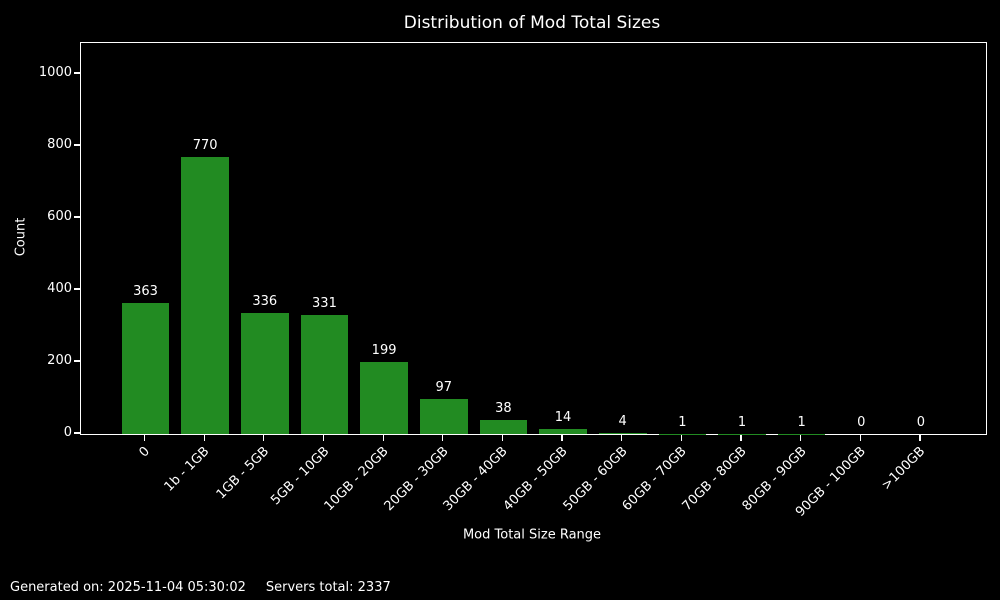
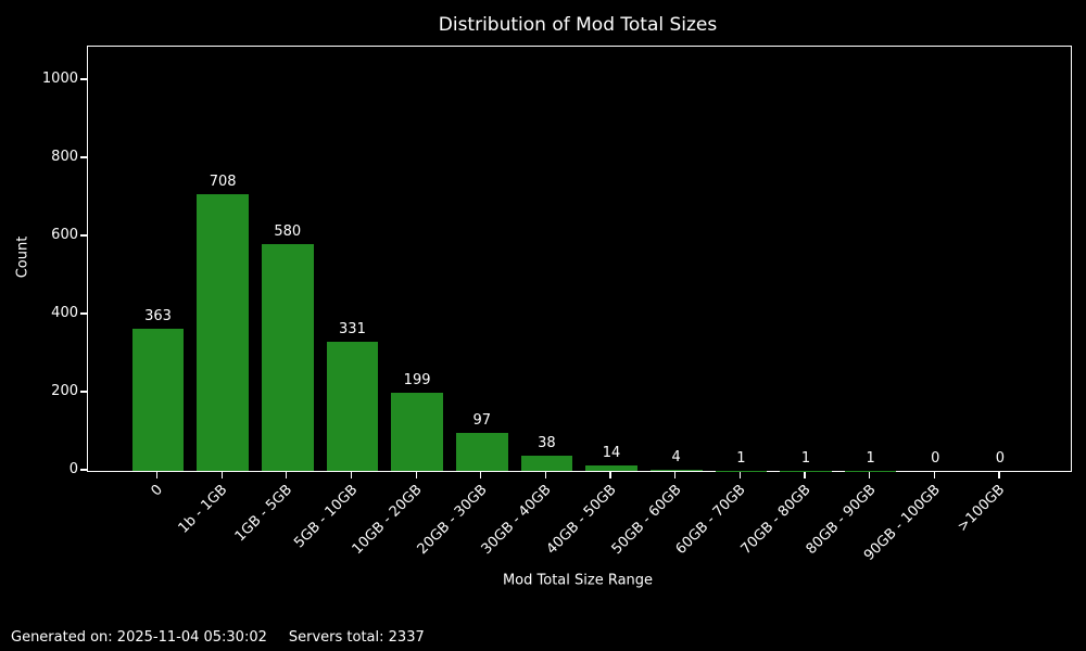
1b - 1GB: 770 -> 708
1GB - 5GB: 336 -> 580
